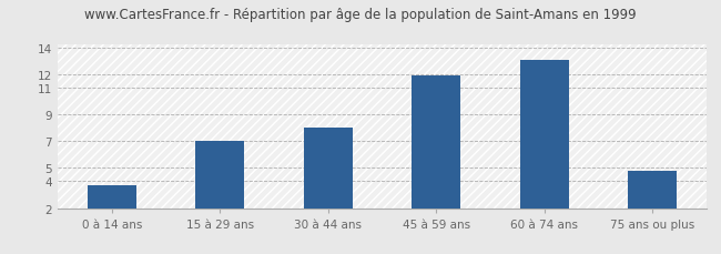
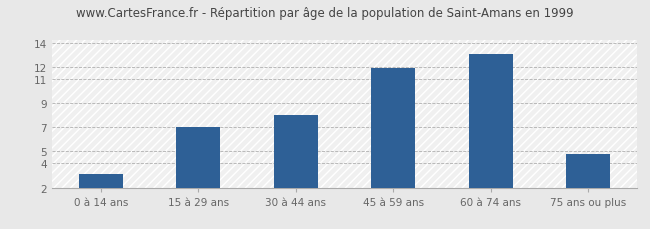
0 à 14 ans: 3.7 -> 3.1
